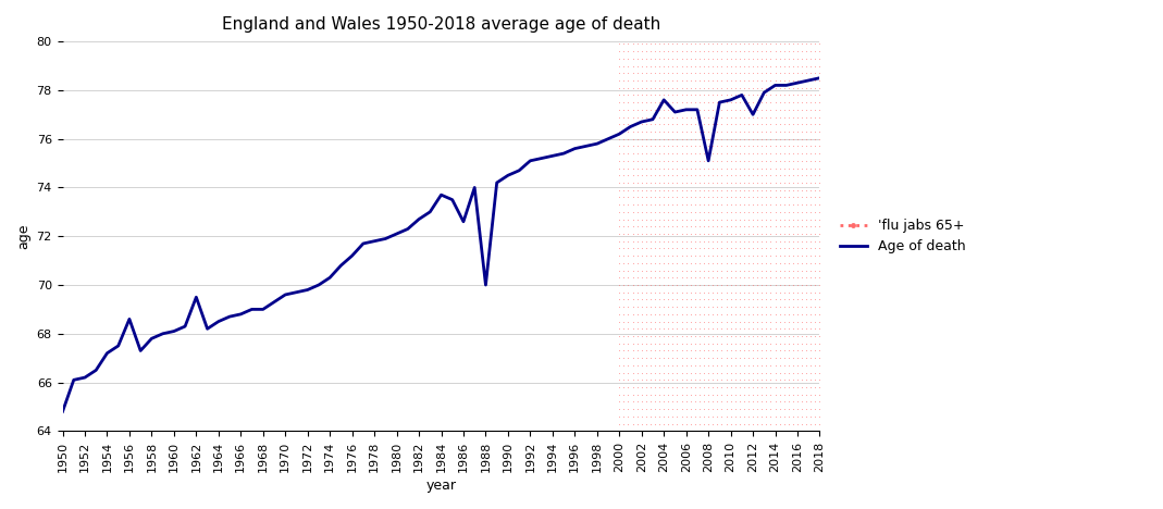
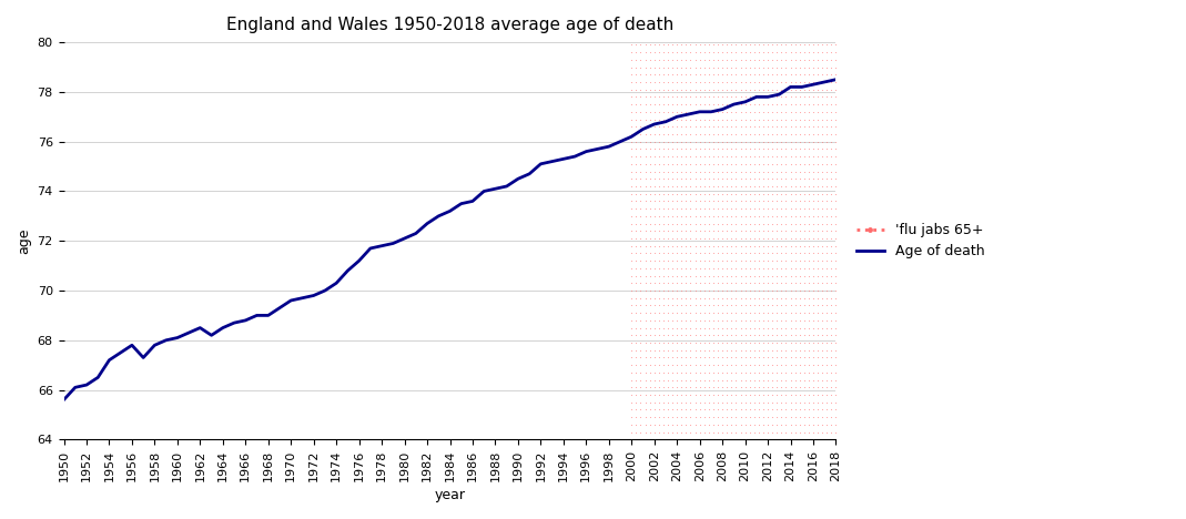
Age of death/1950: 64.8 -> 65.6
Age of death/1956: 68.6 -> 67.8
Age of death/1962: 69.5 -> 68.5
Age of death/1984: 73.7 -> 73.2
Age of death/1986: 72.6 -> 73.6
Age of death/1988: 70.0 -> 74.1
Age of death/2004: 77.6 -> 77.0
Age of death/2008: 75.1 -> 77.3
Age of death/2012: 77.0 -> 77.8
